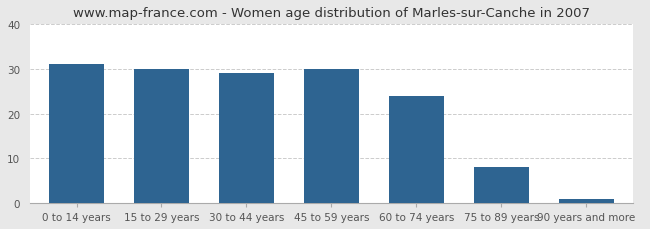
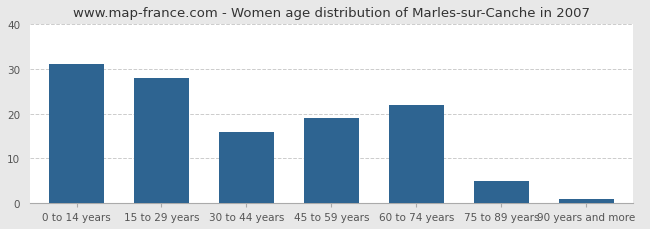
15 to 29 years: 30 -> 28
30 to 44 years: 29 -> 16
45 to 59 years: 30 -> 19
60 to 74 years: 24 -> 22
75 to 89 years: 8 -> 5
